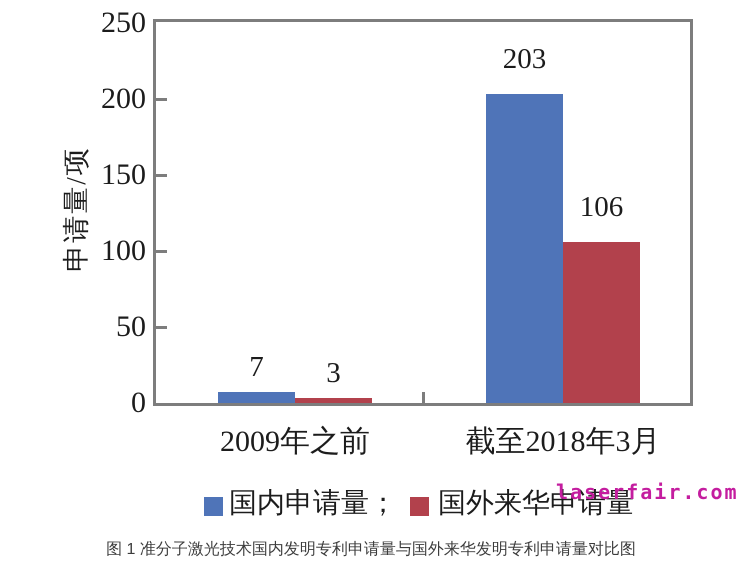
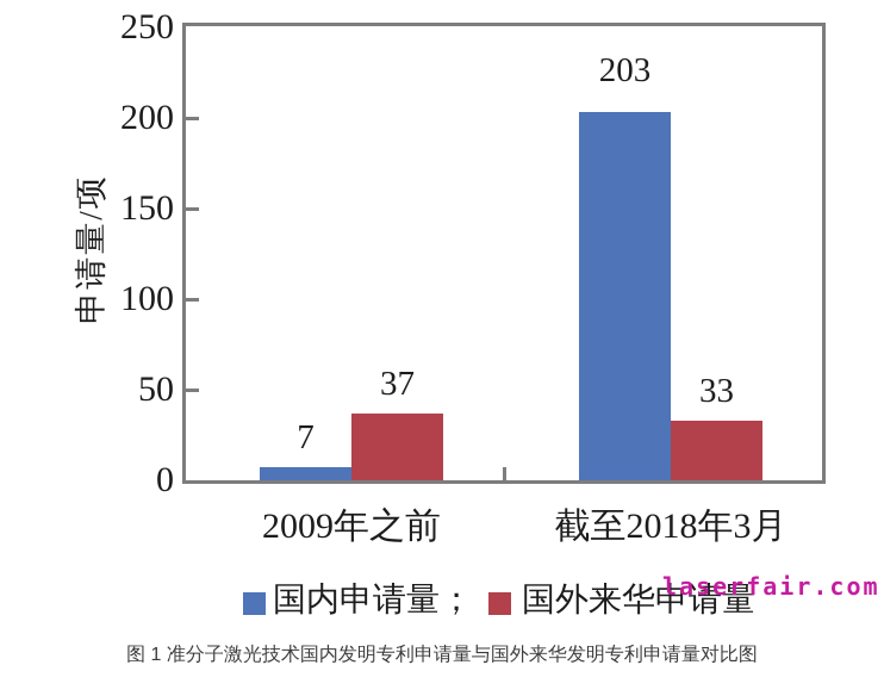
国外来华申请量/2009年之前: 3 -> 37
国外来华申请量/截至2018年3月: 106 -> 33
